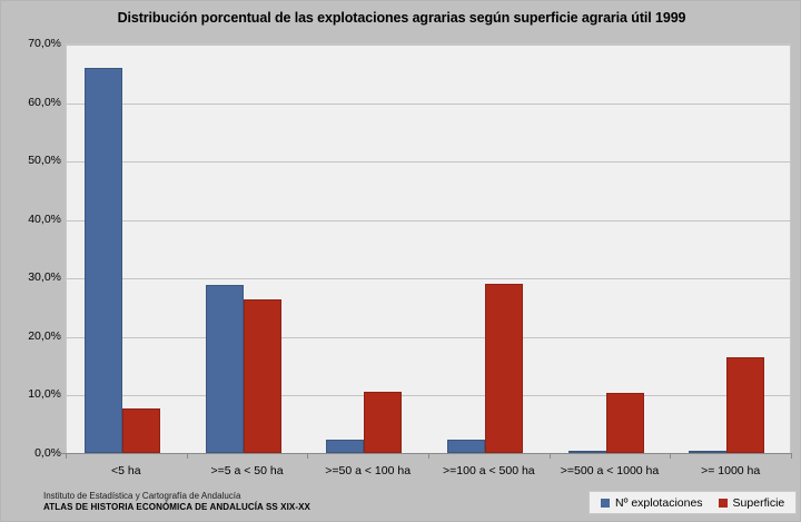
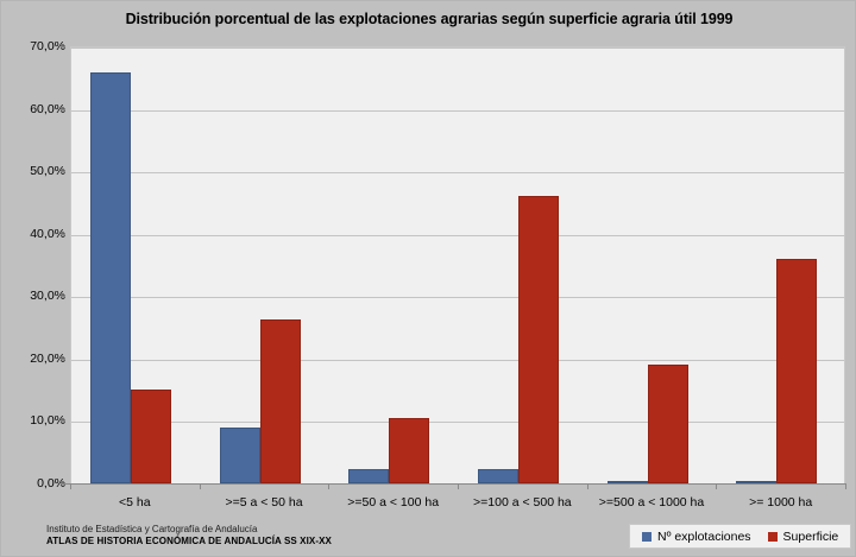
Superficie/<5 ha: 8% -> 15%
Nº explotaciones/>=5 a < 50 ha: 29% -> 9%
Superficie/>=100 a < 500 ha: 29% -> 46%
Superficie/>=500 a < 1000 ha: 10% -> 19%
Superficie/>= 1000 ha: 16% -> 36%
